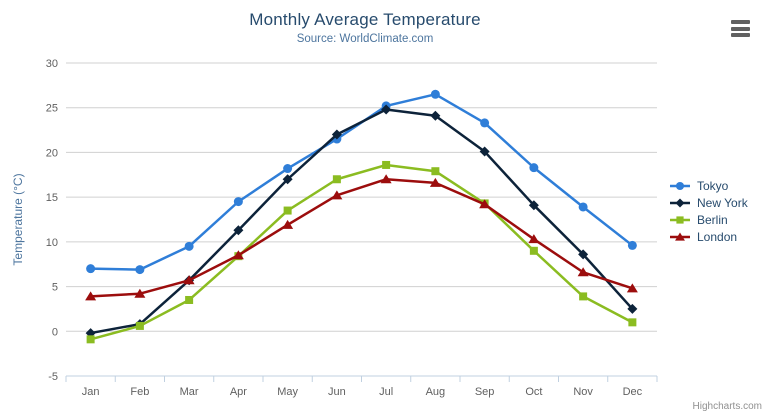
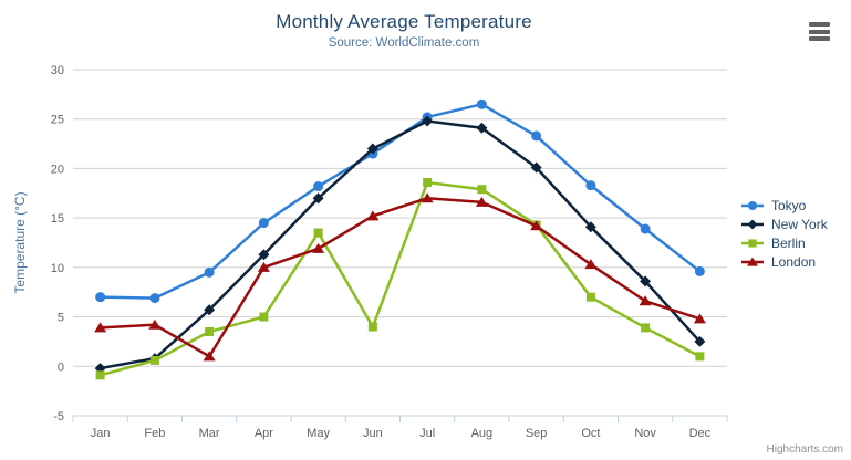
London/Mar: 6 -> 1
Berlin/Apr: 8 -> 5
London/Apr: 8 -> 10
Berlin/Jun: 17 -> 4
Berlin/Oct: 9 -> 7
